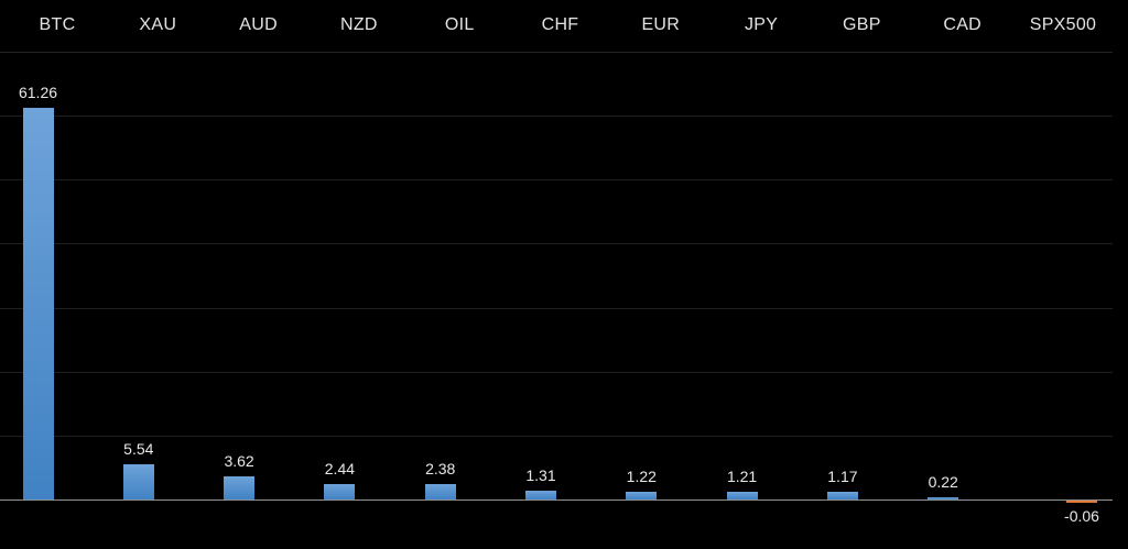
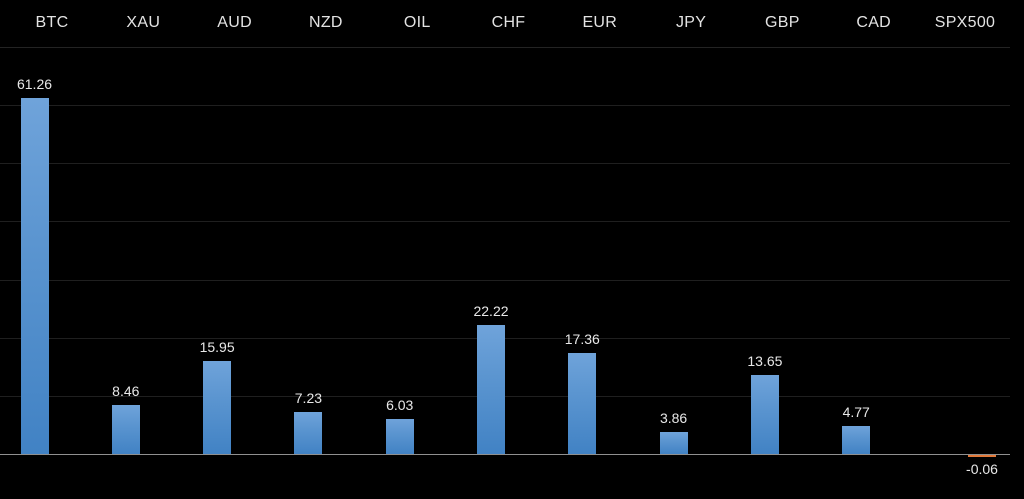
XAU: 5.54 -> 8.46
AUD: 3.62 -> 15.95
NZD: 2.44 -> 7.23
OIL: 2.38 -> 6.03
CHF: 1.31 -> 22.22
EUR: 1.22 -> 17.36
JPY: 1.21 -> 3.86
GBP: 1.17 -> 13.65
CAD: 0.22 -> 4.77
